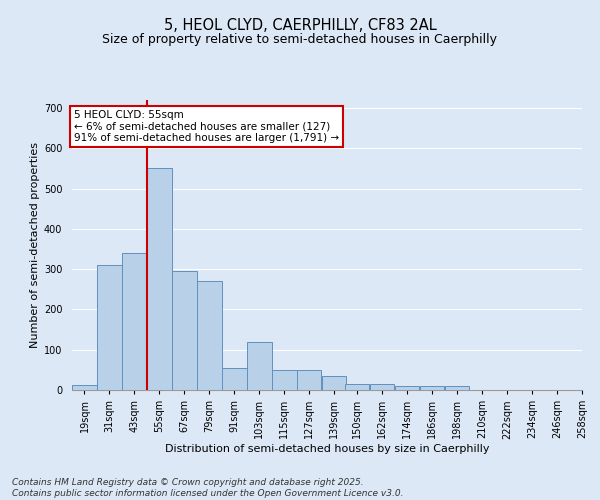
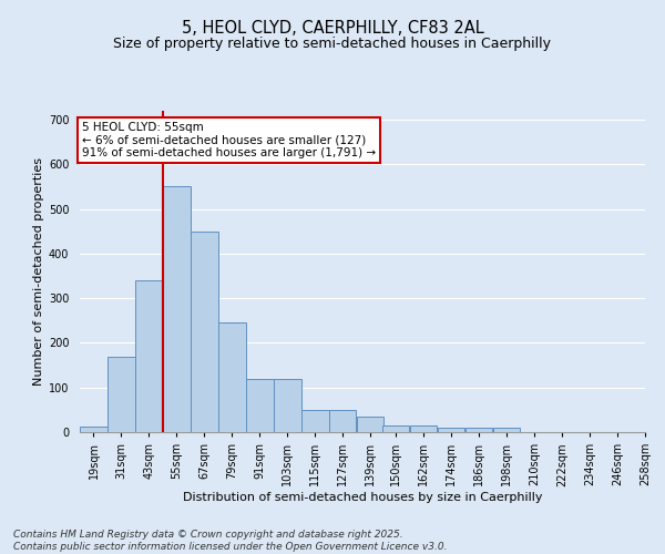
31sqm: 310 -> 170
67sqm: 295 -> 450
79sqm: 270 -> 245
91sqm: 55 -> 120
